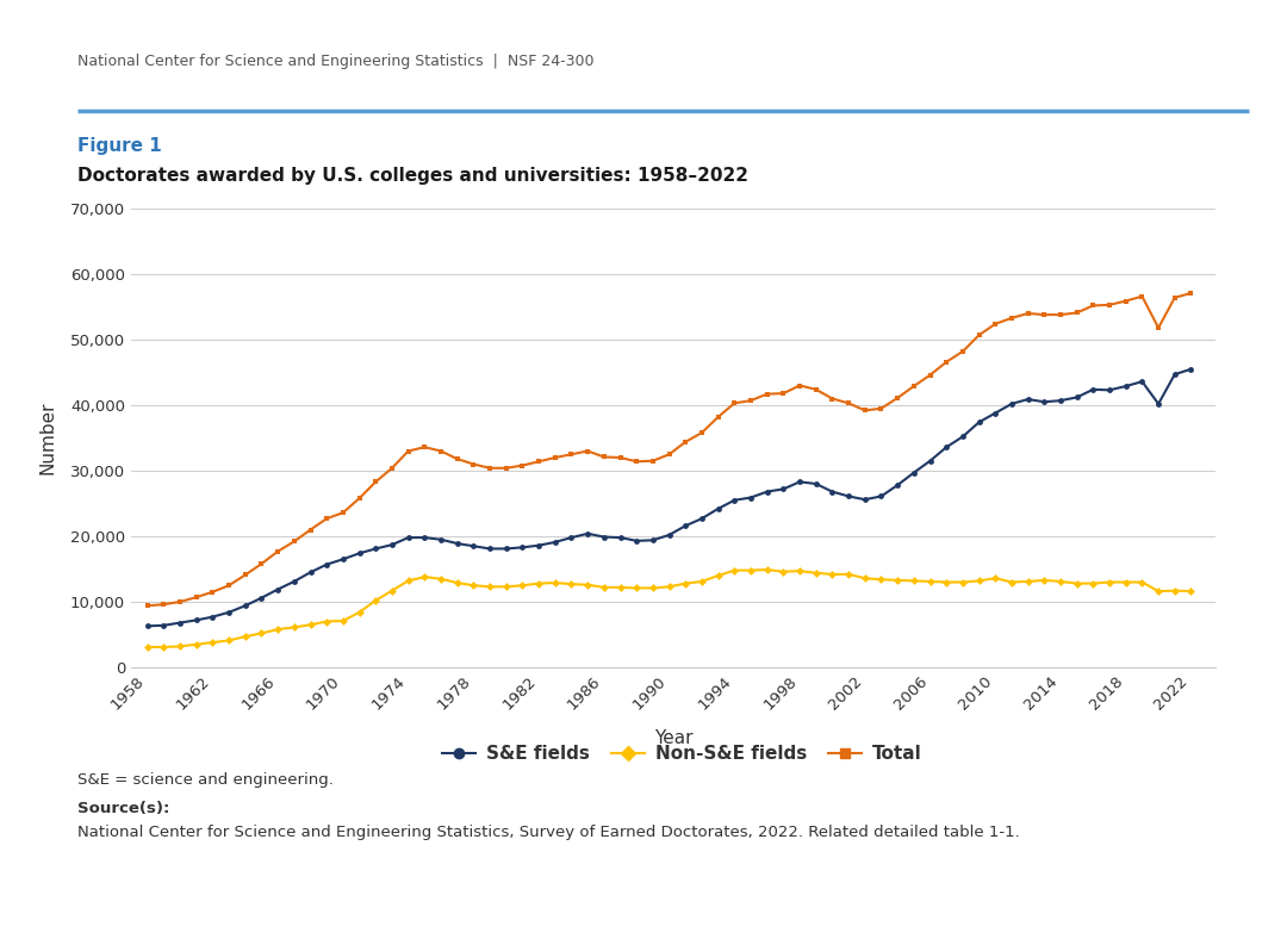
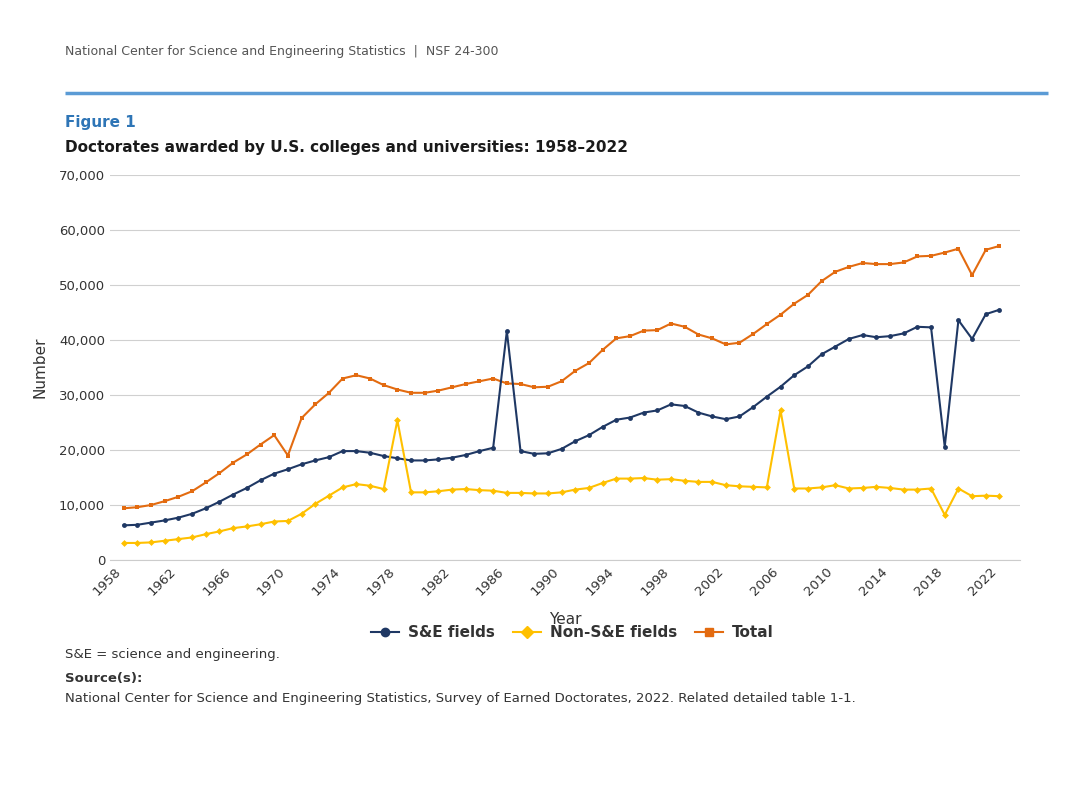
Total/1970: 23,600 -> 19,000
Non-S&E fields/1978: 12,500 -> 25,400
S&E fields/1986: 19,900 -> 41,600
Non-S&E fields/2006: 13,100 -> 27,200
S&E fields/2018: 42,900 -> 20,600
Non-S&E fields/2018: 13,000 -> 8,200
